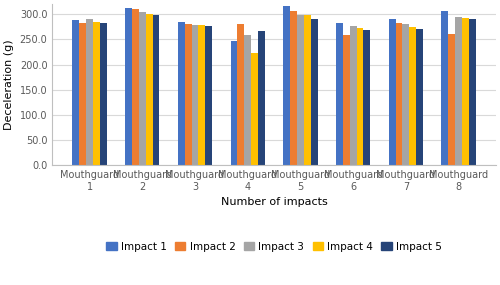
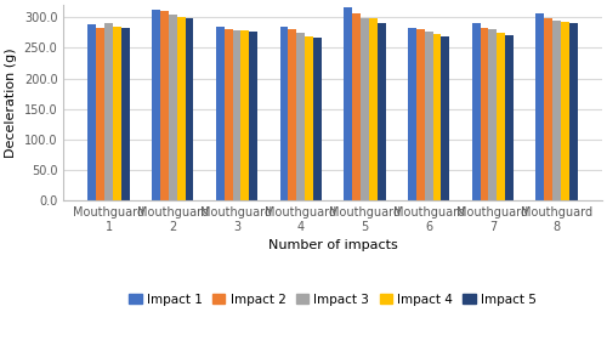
Impact 1/Mouthguard 4: 246 -> 285
Impact 3/Mouthguard 4: 258 -> 275
Impact 4/Mouthguard 4: 222 -> 268
Impact 2/Mouthguard 6: 258 -> 280
Impact 2/Mouthguard 8: 260 -> 298
